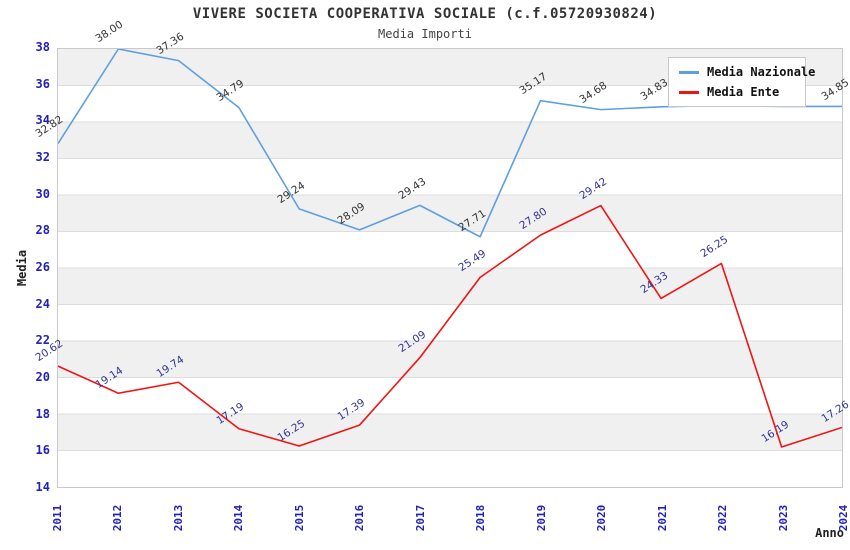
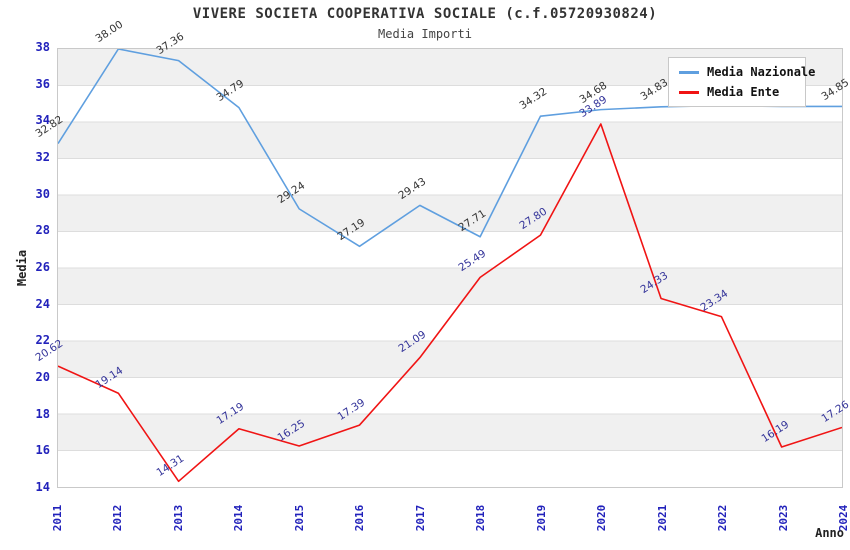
Media Ente/2013: 19.74 -> 14.31
Media Nazionale/2016: 28.09 -> 27.19
Media Nazionale/2019: 35.17 -> 34.32
Media Ente/2020: 29.42 -> 33.89
Media Ente/2022: 26.25 -> 23.34
